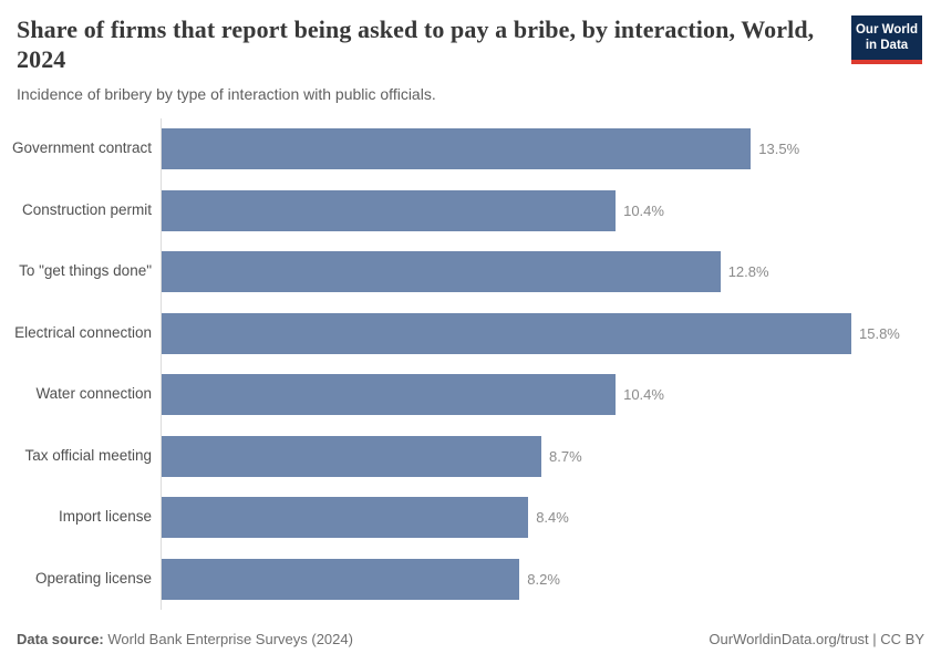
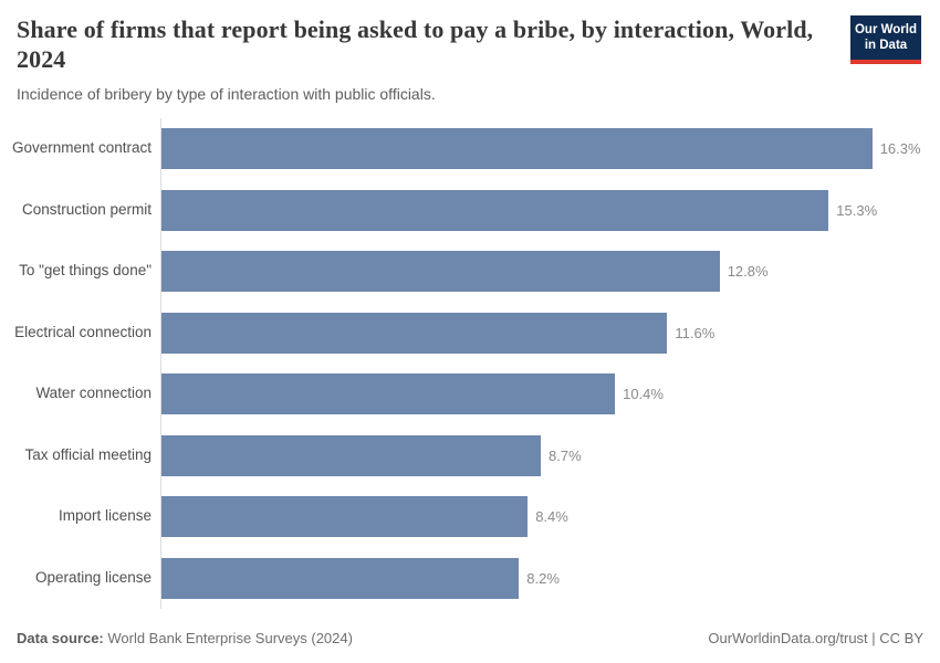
Government contract: 13.5% -> 16.3%
Construction permit: 10.4% -> 15.3%
Electrical connection: 15.8% -> 11.6%
